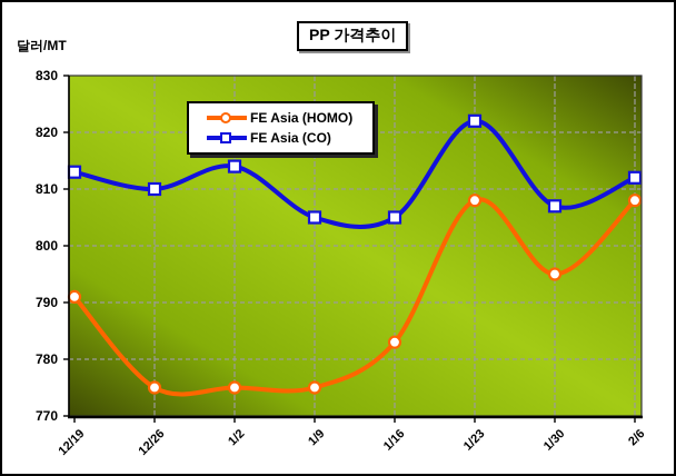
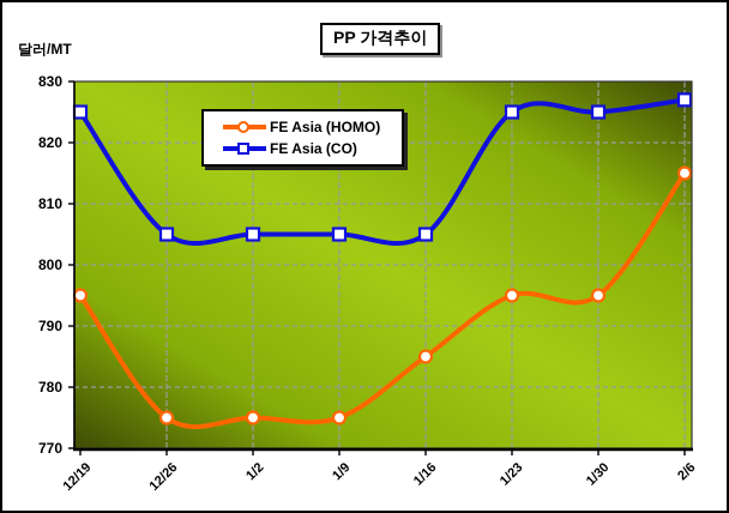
FE Asia (HOMO)/12/19: 791 -> 795
FE Asia (CO)/12/19: 813 -> 825
FE Asia (CO)/12/26: 810 -> 805
FE Asia (CO)/1/2: 814 -> 805
FE Asia (HOMO)/1/16: 783 -> 785
FE Asia (HOMO)/1/23: 808 -> 795
FE Asia (CO)/1/23: 822 -> 825
FE Asia (CO)/1/30: 807 -> 825
FE Asia (HOMO)/2/6: 808 -> 815
FE Asia (CO)/2/6: 812 -> 827
